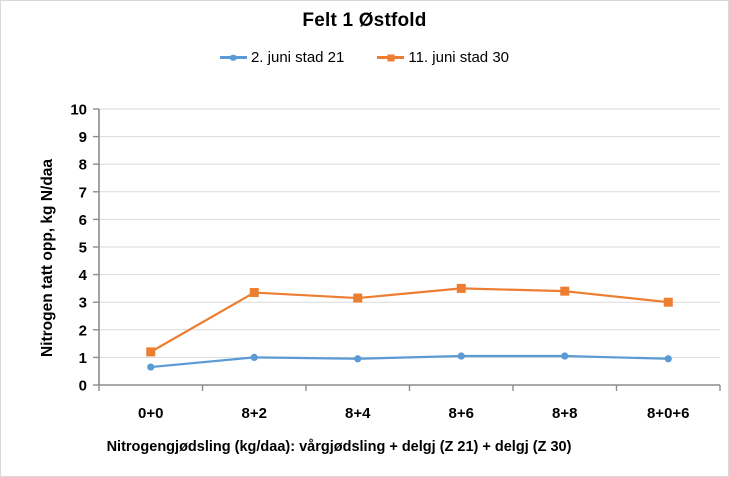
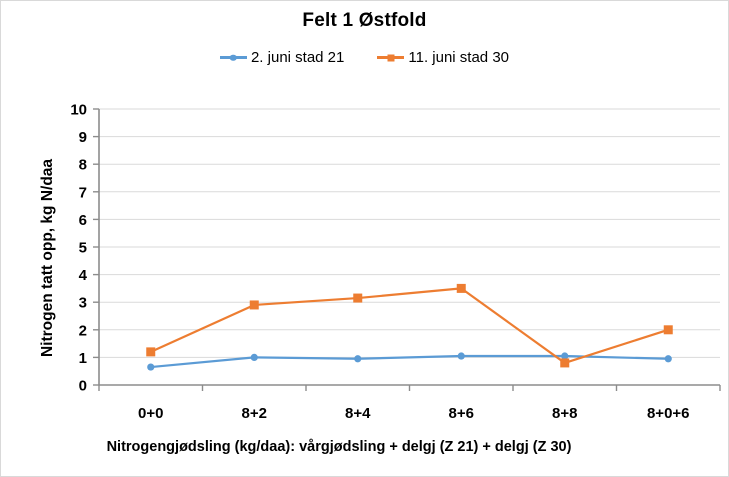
11. juni stad 30/8+2: 3.4 -> 2.9
11. juni stad 30/8+8: 3.4 -> 0.8
11. juni stad 30/8+0+6: 3.0 -> 2.0
